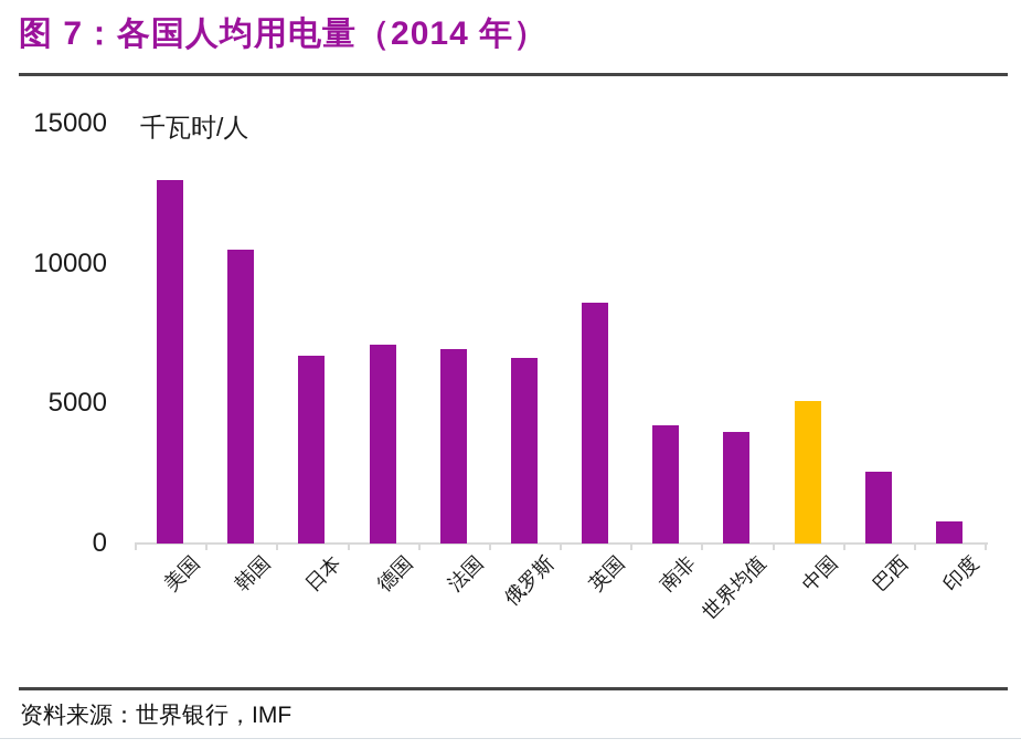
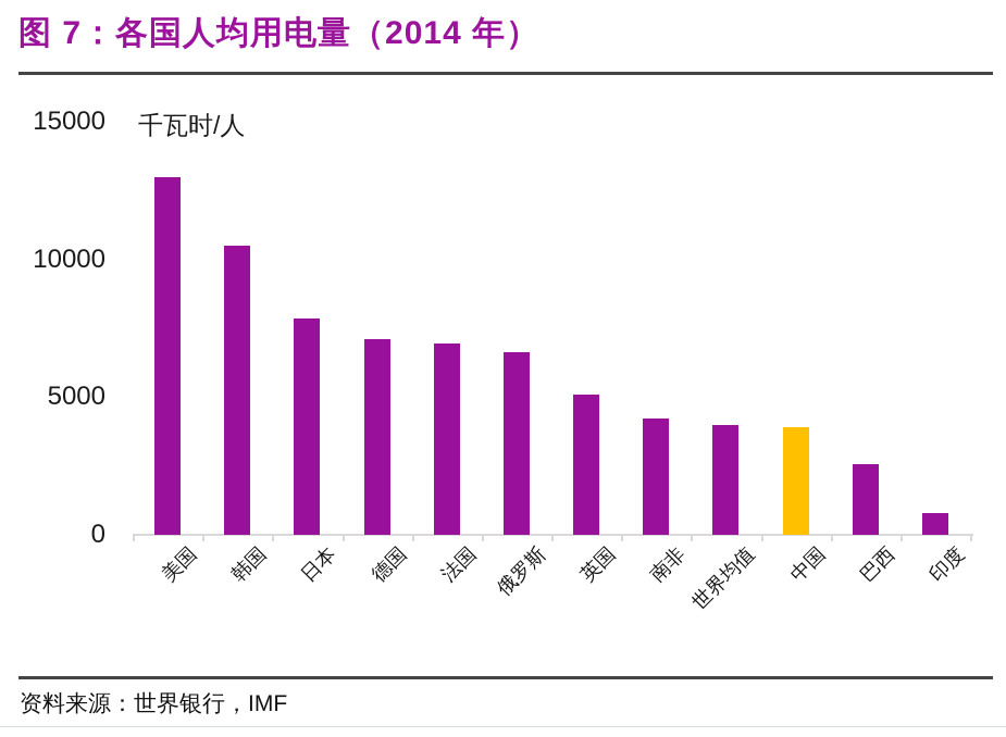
日本: 6700 -> 7800
英国: 8600 -> 5100
中国: 5100 -> 3900
